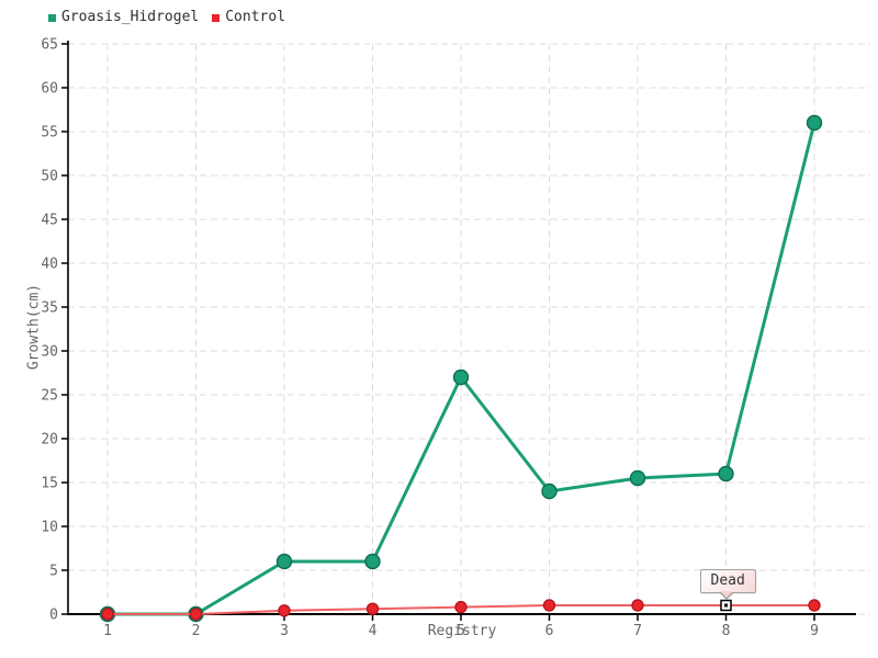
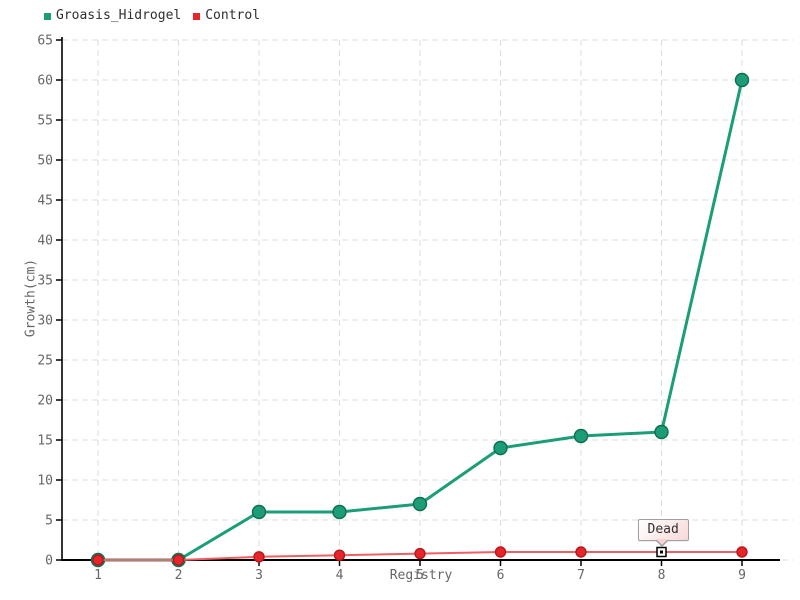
Groasis_Hidrogel/5: 27 -> 7
Groasis_Hidrogel/9: 56 -> 60
